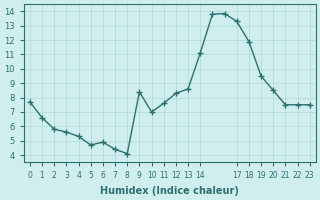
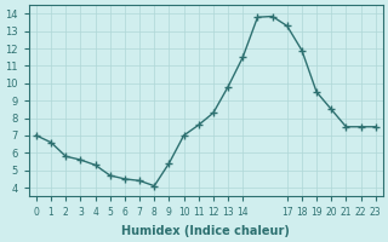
0: 7.7 -> 7.0
6: 4.9 -> 4.5
9: 8.4 -> 5.4
13: 8.6 -> 9.8
14: 11.1 -> 11.5
